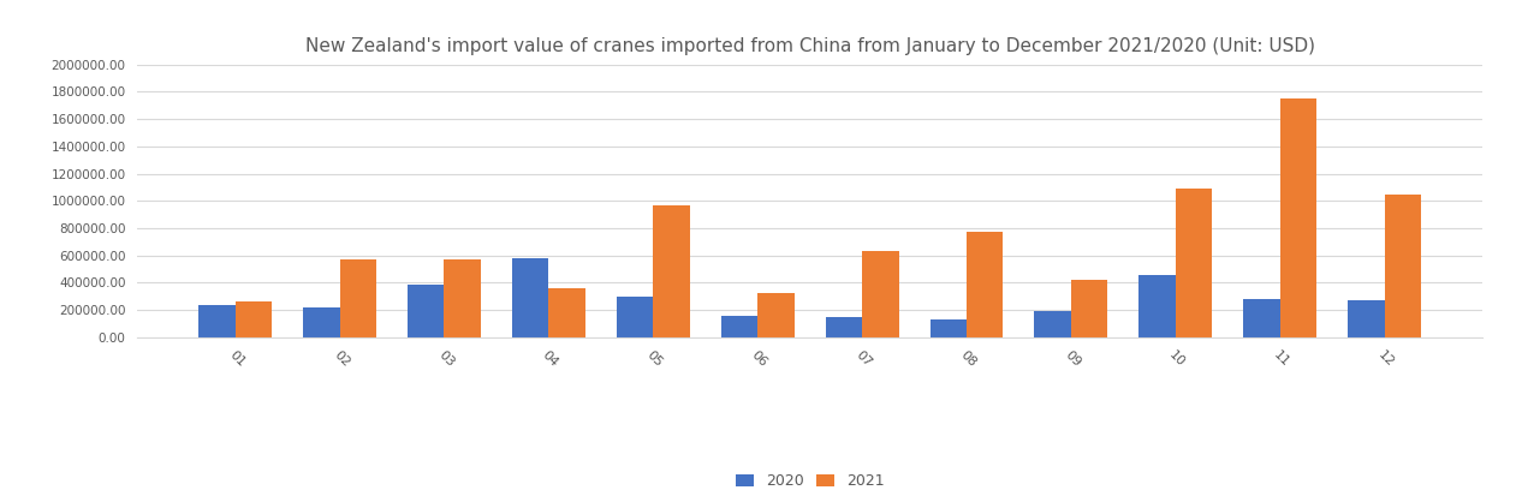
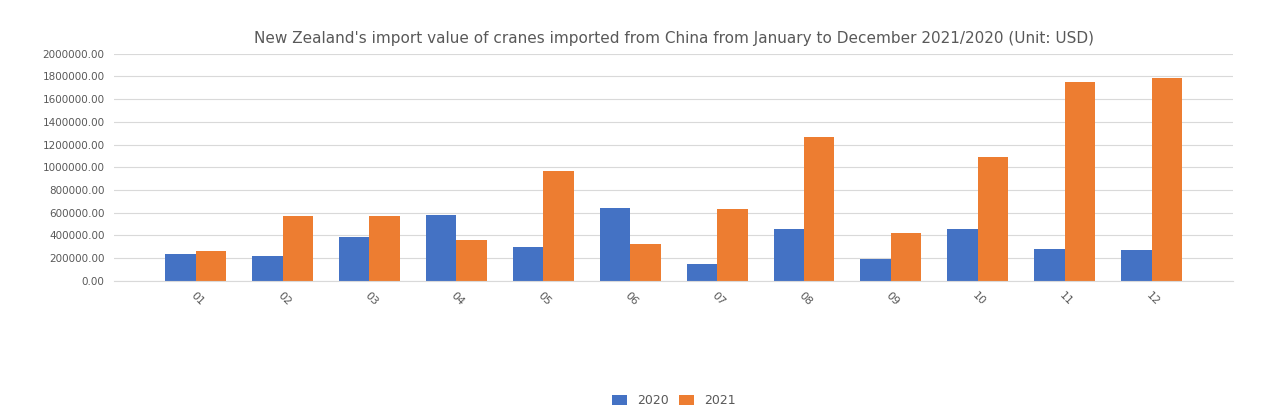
2020/06: 160000 -> 640000
2020/08: 130000 -> 460000
2021/08: 770000 -> 1270000
2021/12: 1050000 -> 1790000
